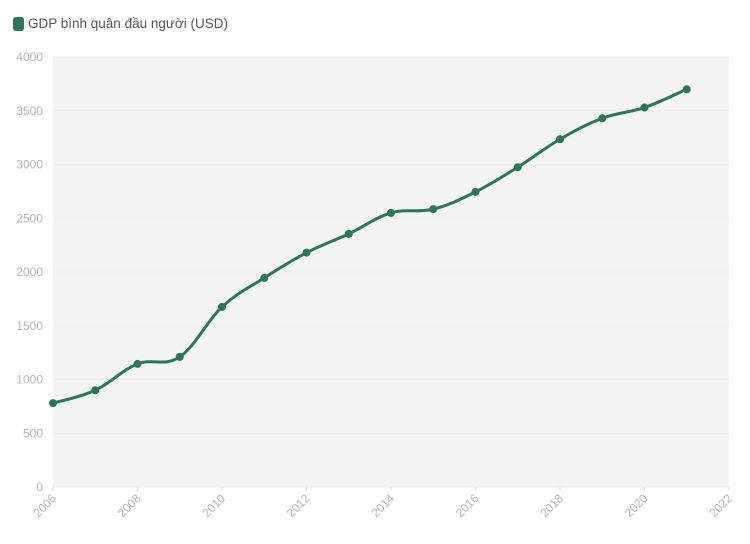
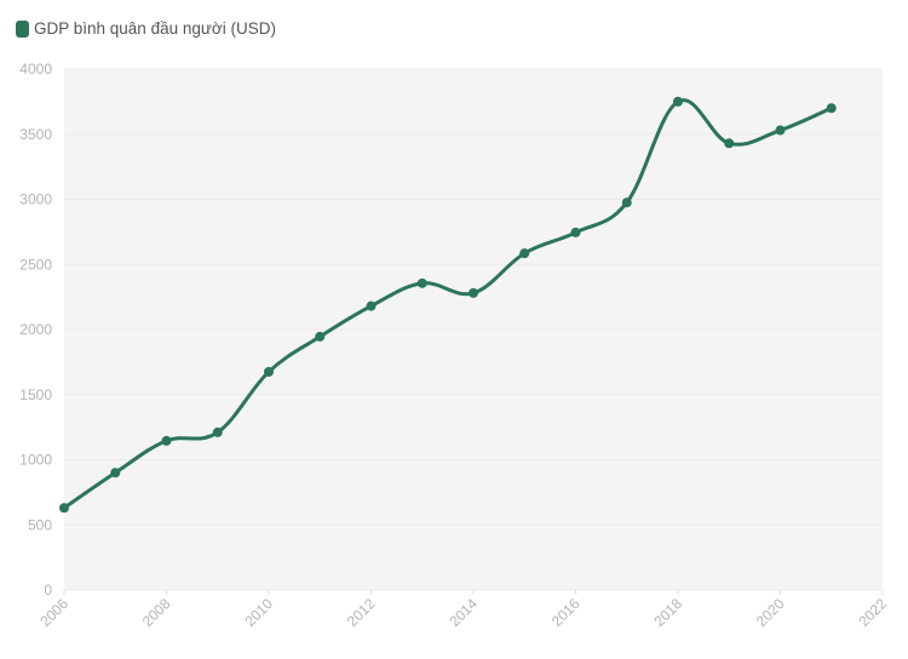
2006: 780 -> 630
2014: 2550 -> 2280
2018: 3240 -> 3750
